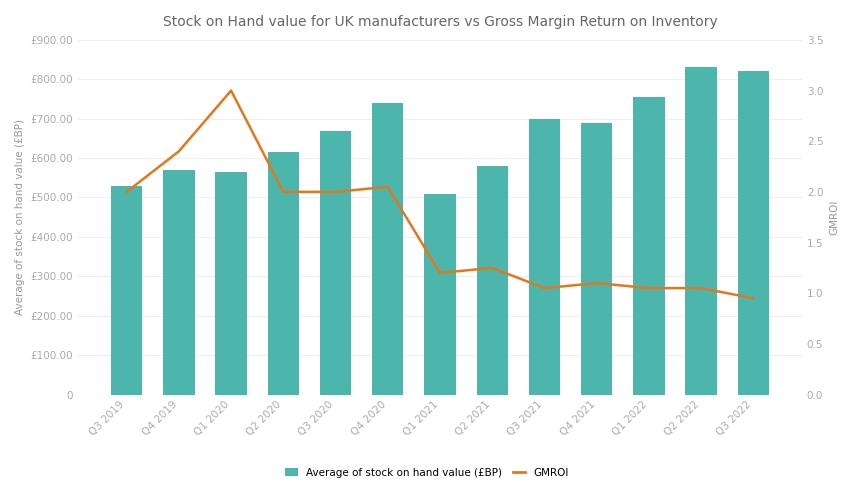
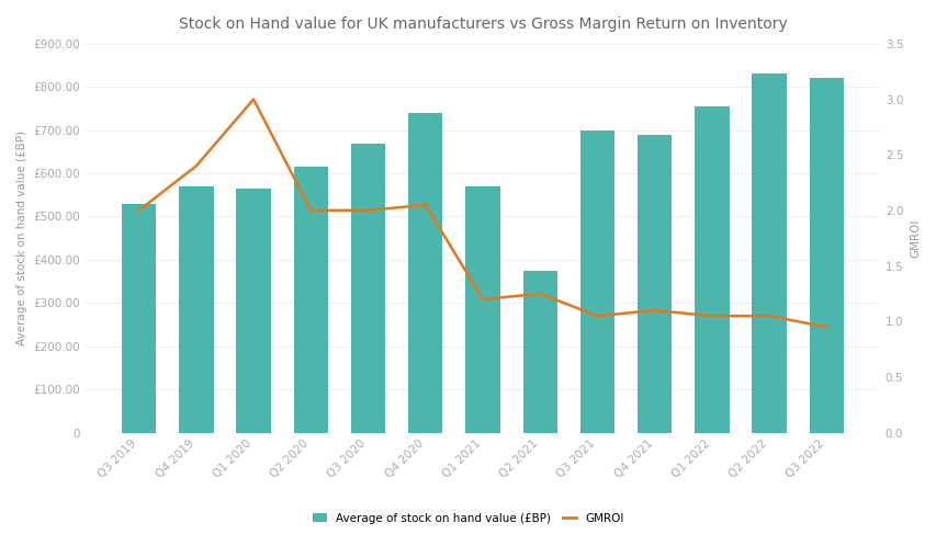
Average of stock on hand value (£BP)/Q1 2021: £510 -> £570
Average of stock on hand value (£BP)/Q2 2021: £580 -> £375
